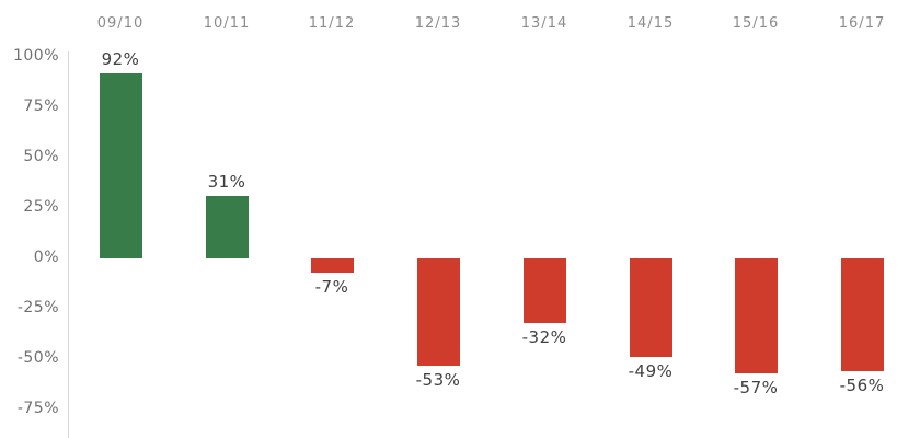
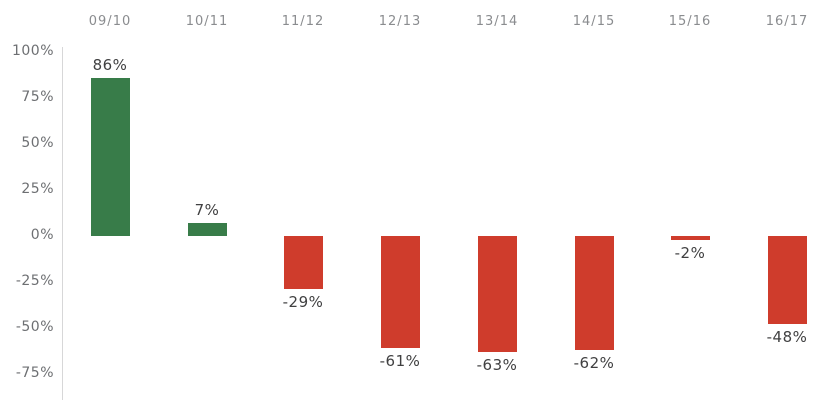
09/10: 92% -> 86%
10/11: 31% -> 7%
11/12: -7% -> -29%
12/13: -53% -> -61%
13/14: -32% -> -63%
14/15: -49% -> -62%
15/16: -57% -> -2%
16/17: -56% -> -48%
